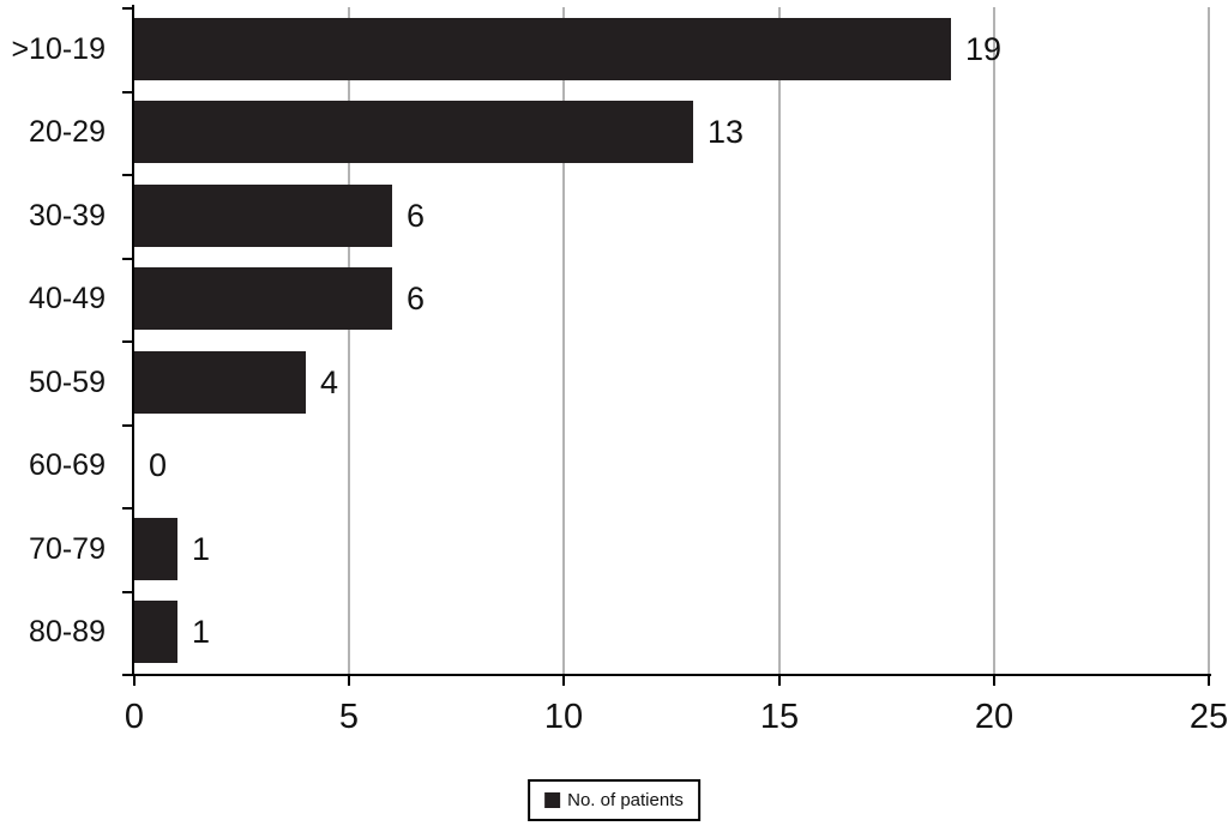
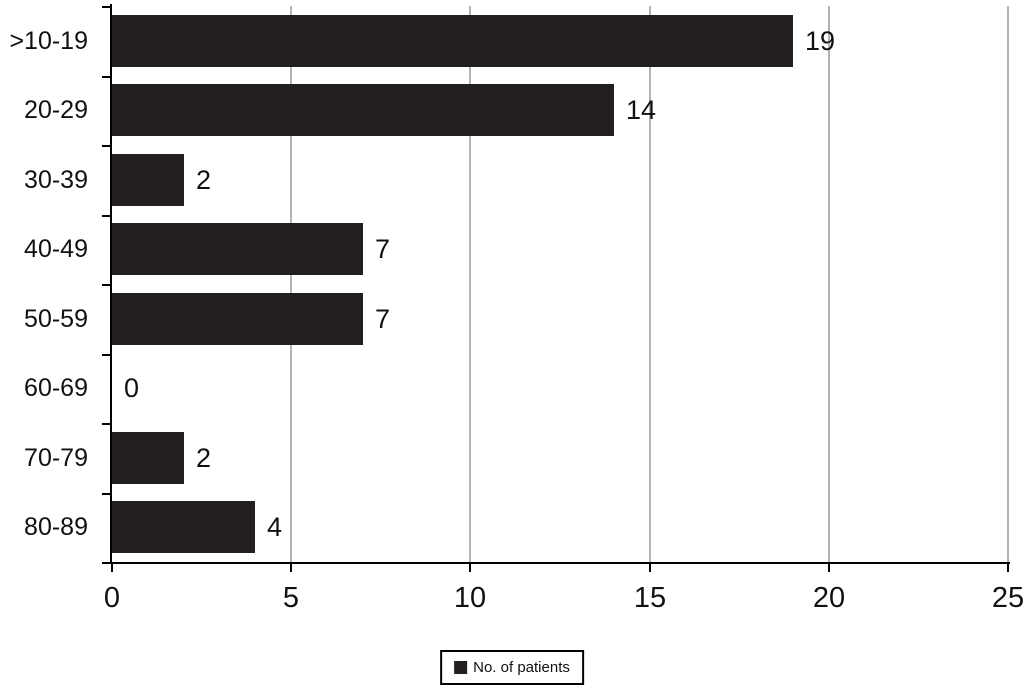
20-29: 13 -> 14
30-39: 6 -> 2
40-49: 6 -> 7
50-59: 4 -> 7
70-79: 1 -> 2
80-89: 1 -> 4
